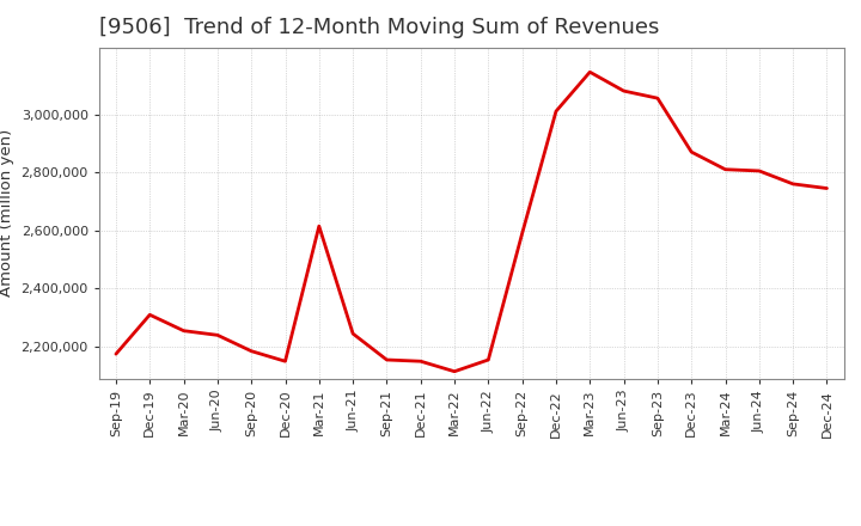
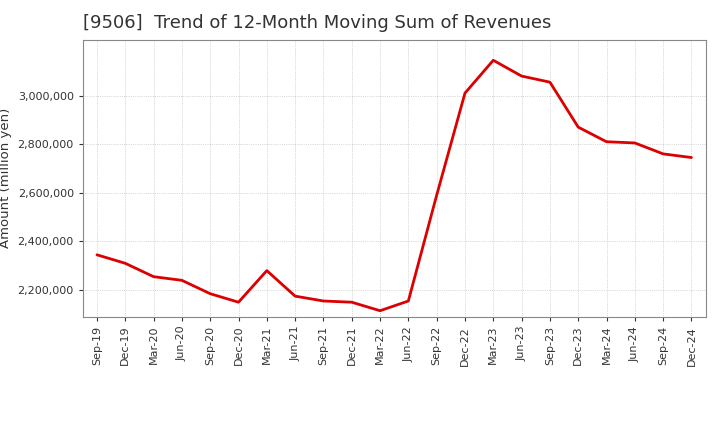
Sep-19: 2,175,000 -> 2,345,000
Mar-21: 2,615,000 -> 2,280,000
Jun-21: 2,245,000 -> 2,175,000
